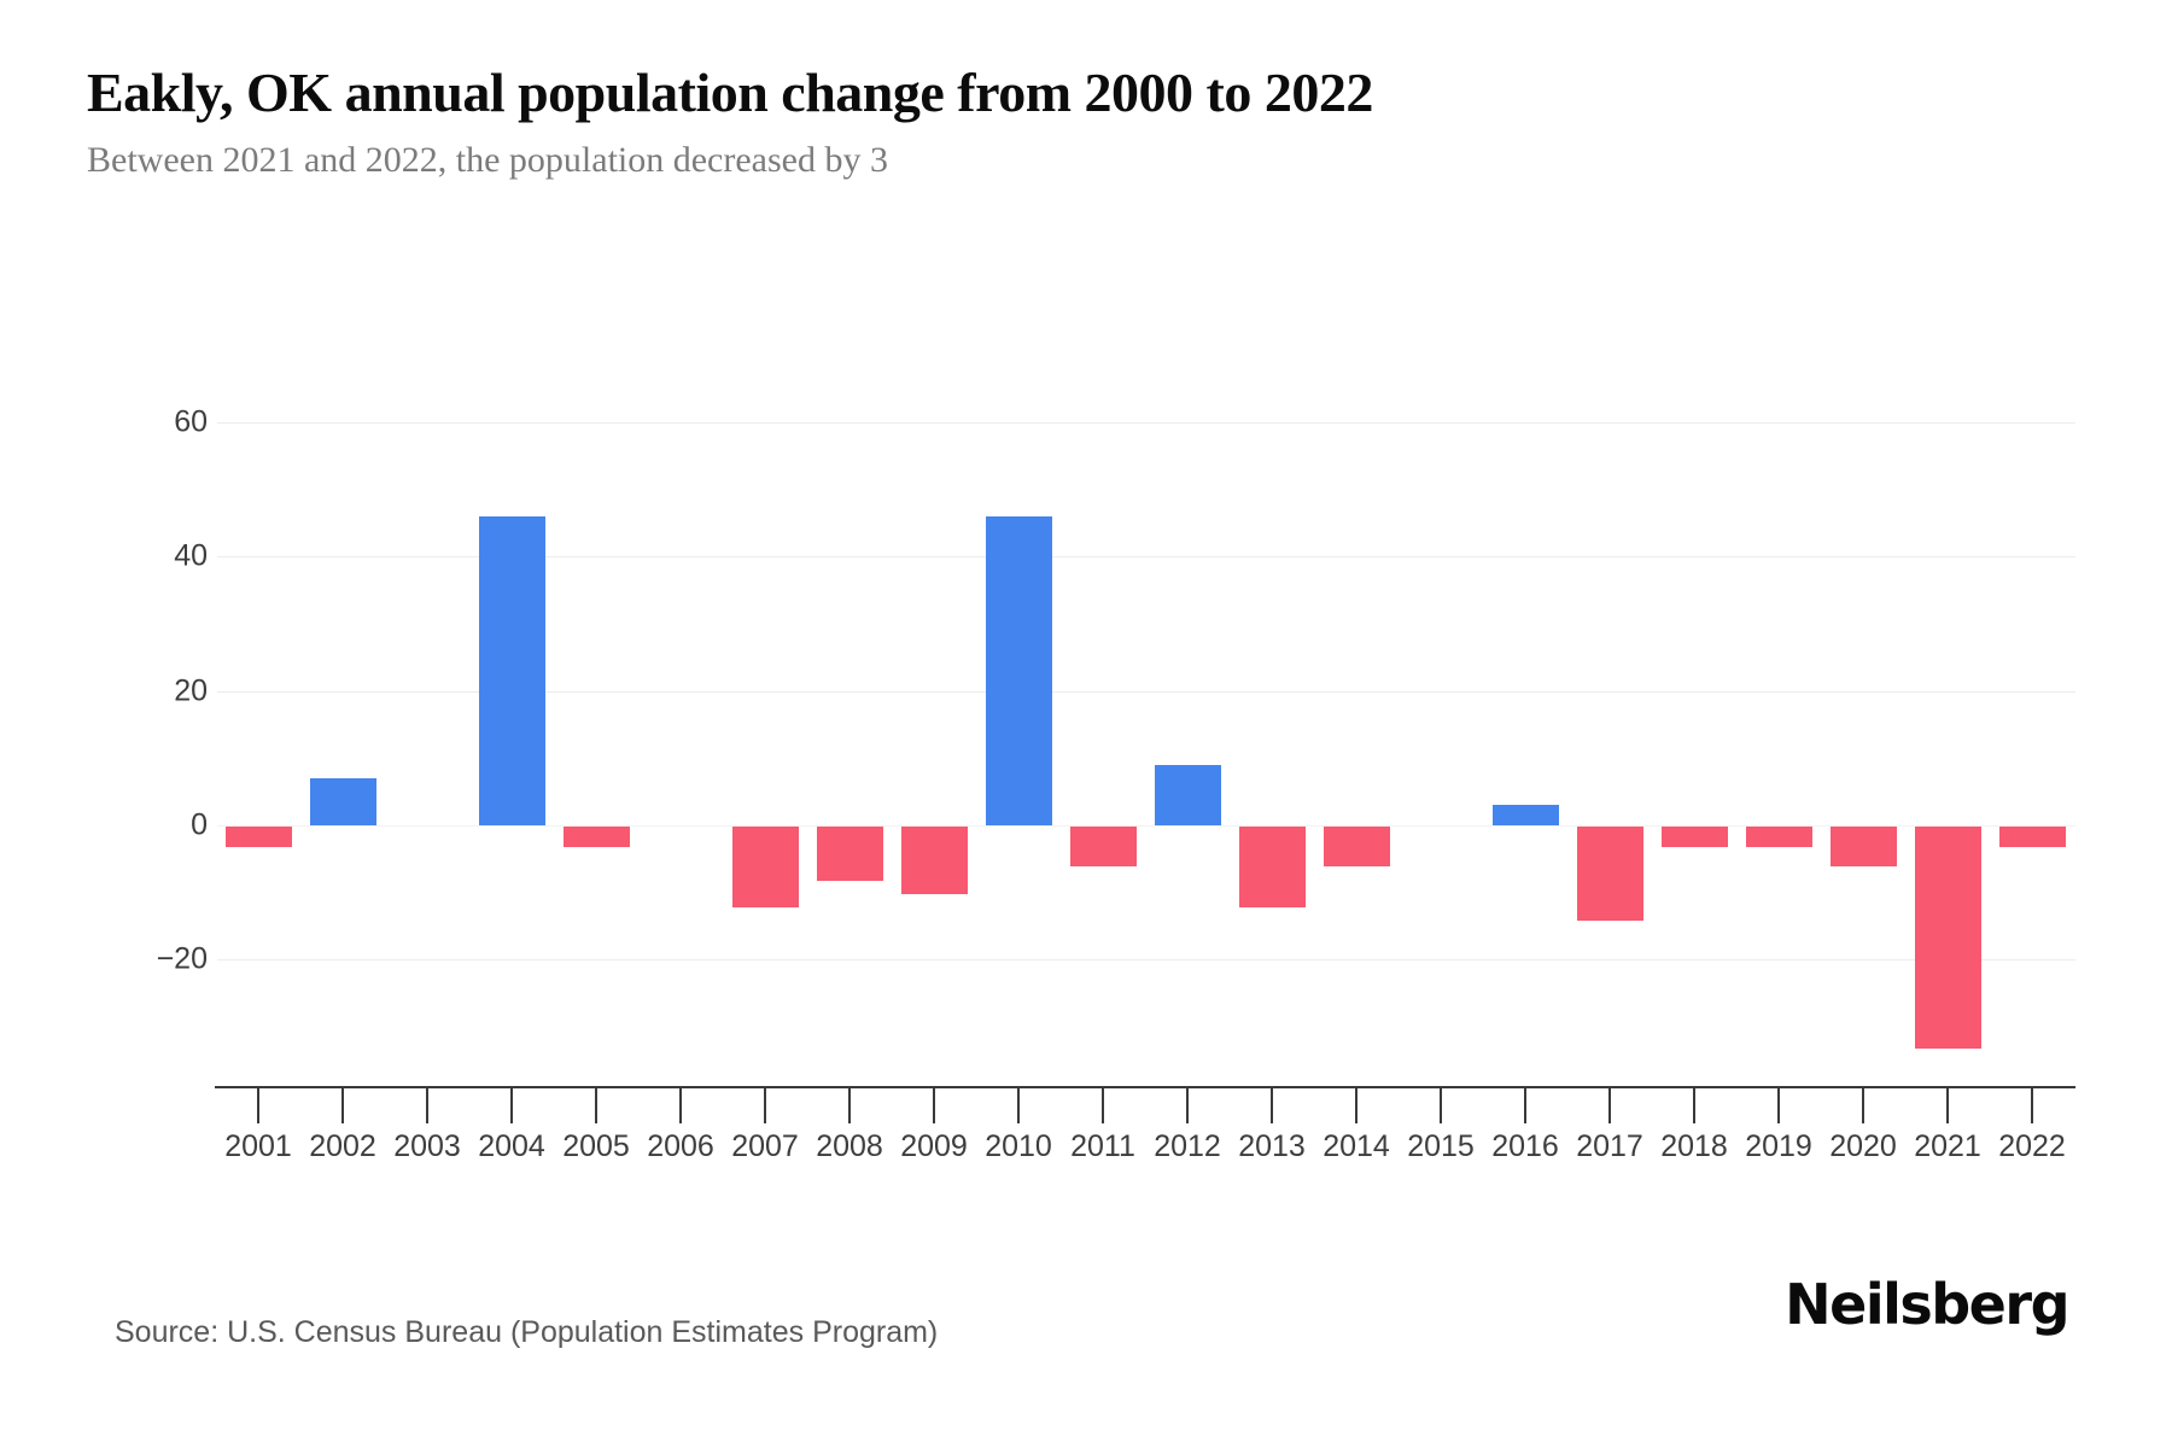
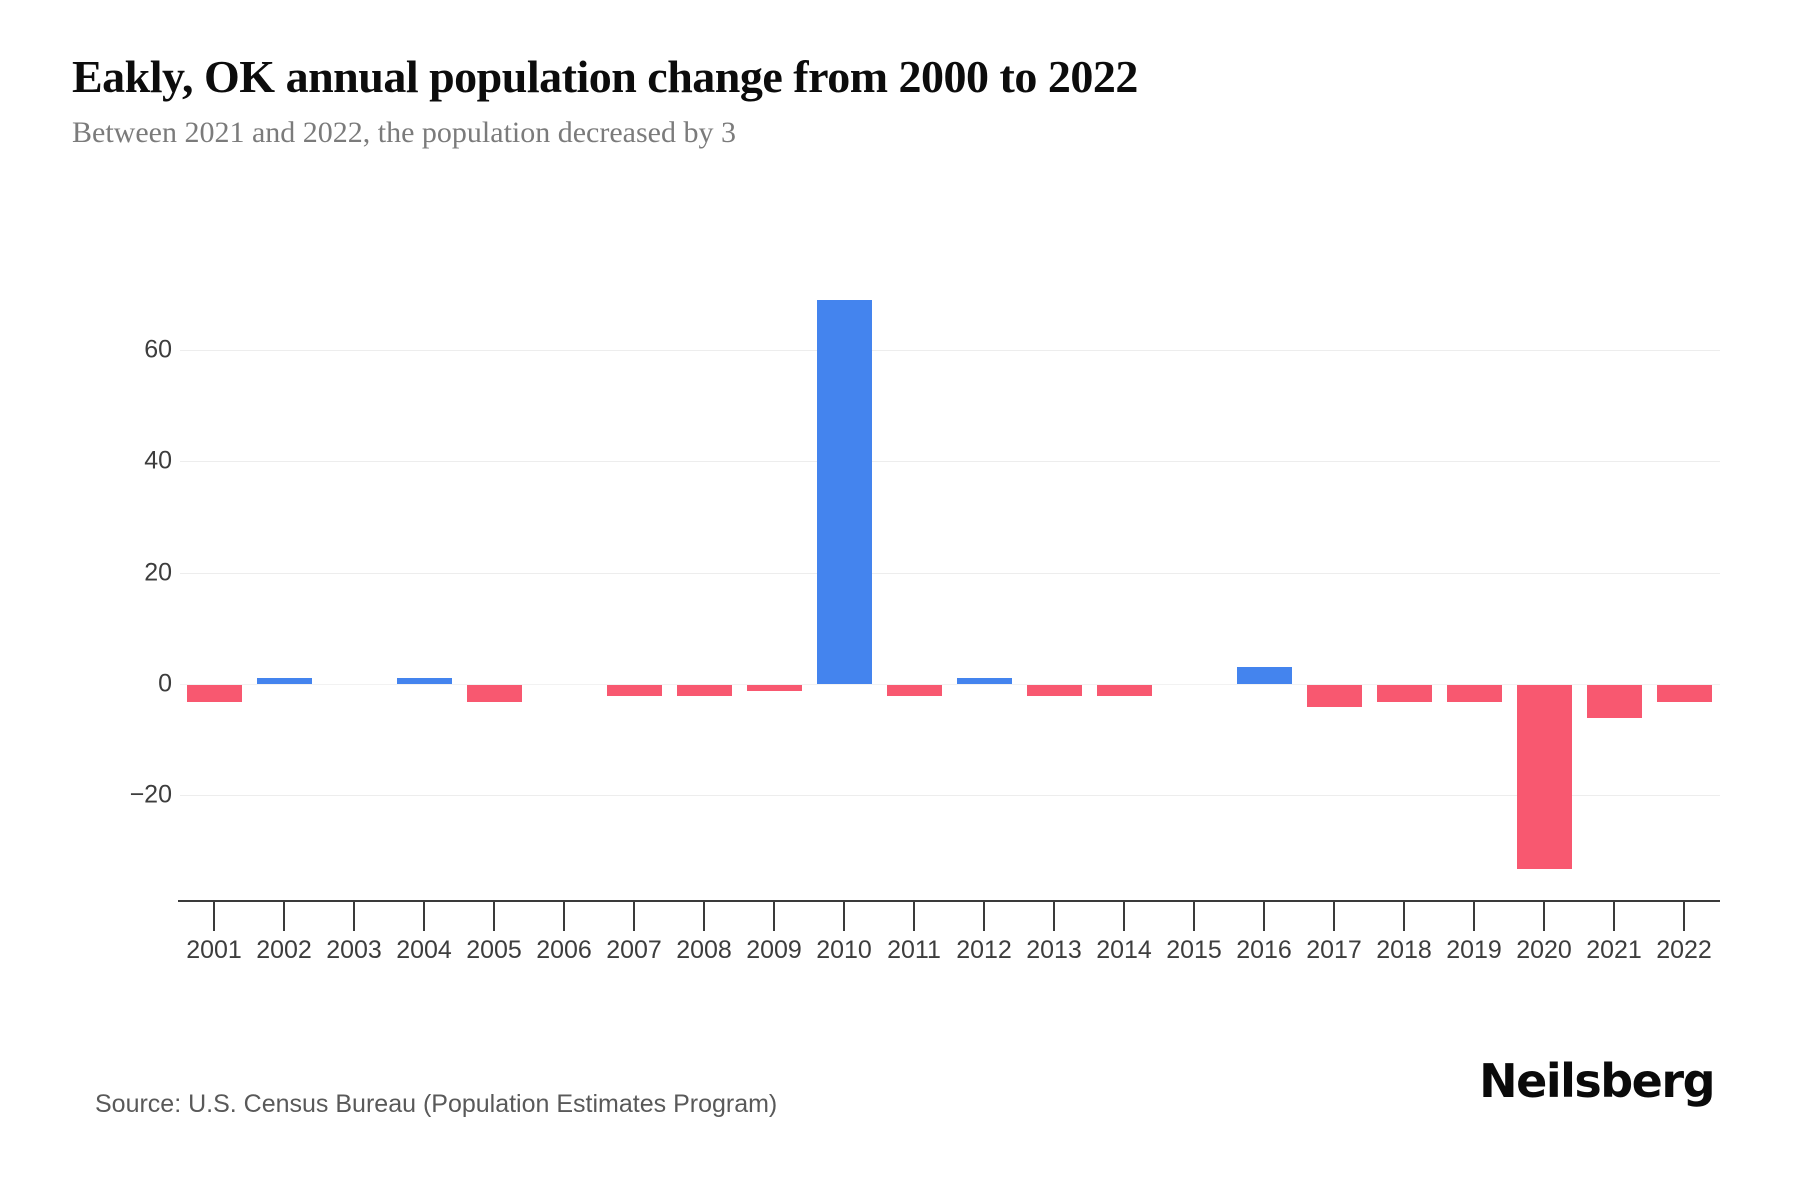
2002: 7 -> 1
2004: 46 -> 1
2007: -12 -> -2
2008: -8 -> -2
2009: -10 -> -1
2010: 46 -> 69
2011: -6 -> -2
2012: 9 -> 1
2013: -12 -> -2
2014: -6 -> -2
2017: -14 -> -4
2020: -6 -> -33
2021: -33 -> -6
